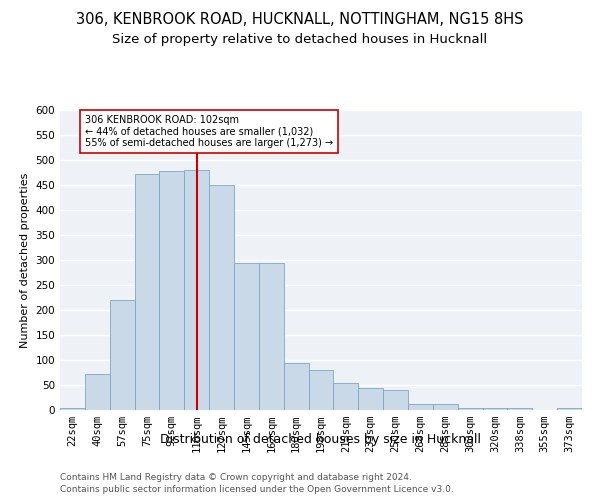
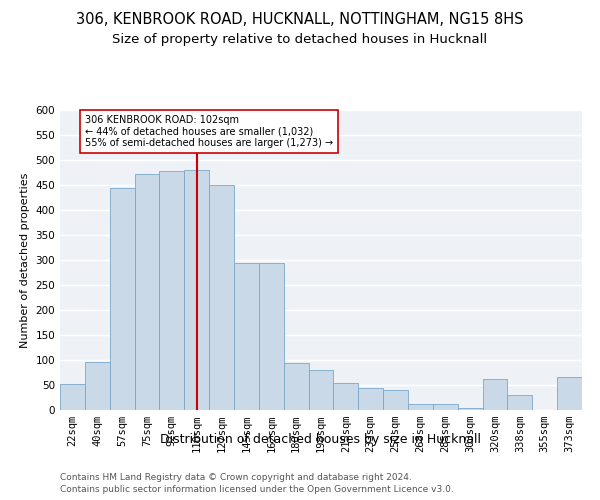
22sqm: 5 -> 52
40sqm: 72 -> 96
57sqm: 220 -> 444
320sqm: 5 -> 62
338sqm: 5 -> 30
373sqm: 5 -> 66
